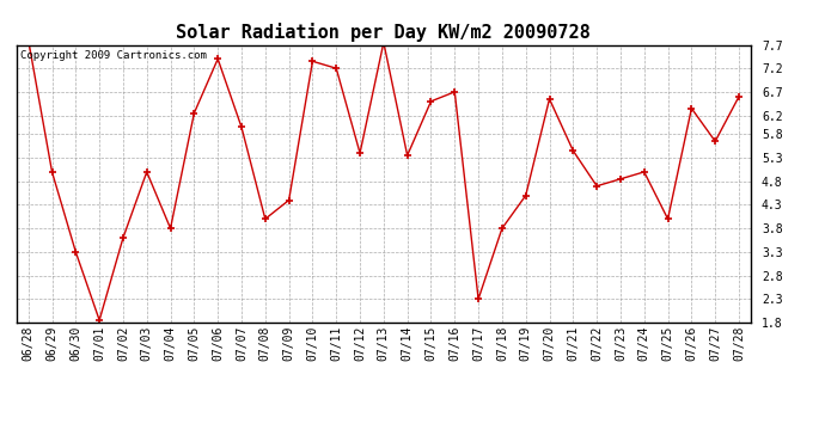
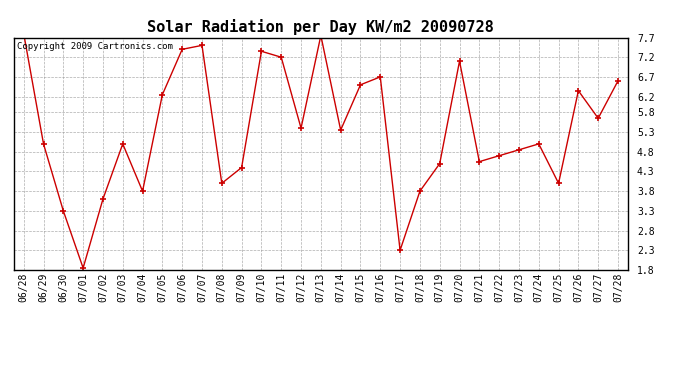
07/07: 5.95 -> 7.50
07/20: 6.55 -> 7.10
07/21: 5.45 -> 4.55
